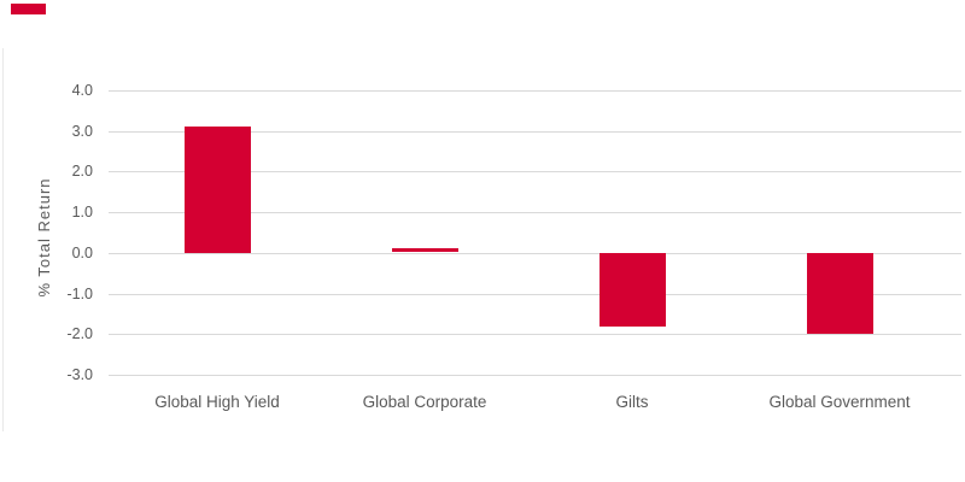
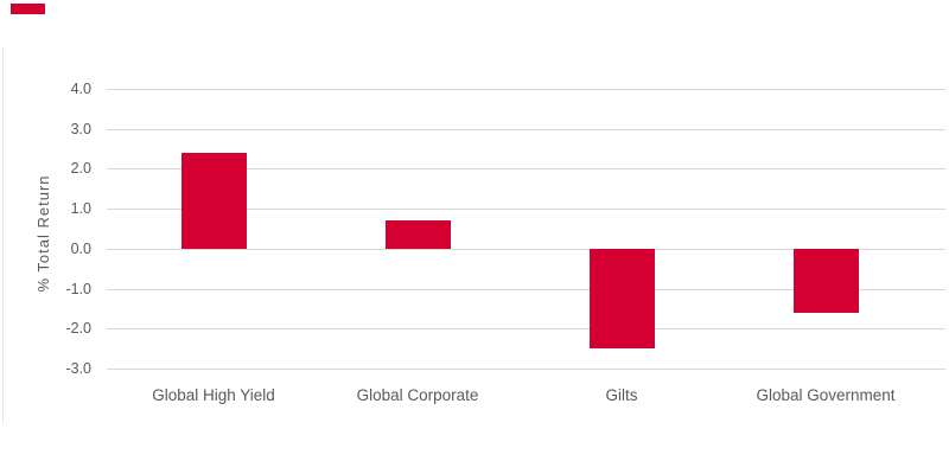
Global High Yield: 3.1 -> 2.4
Global Corporate: 0.1 -> 0.7
Gilts: -1.8 -> -2.5
Global Government: -2.0 -> -1.6
